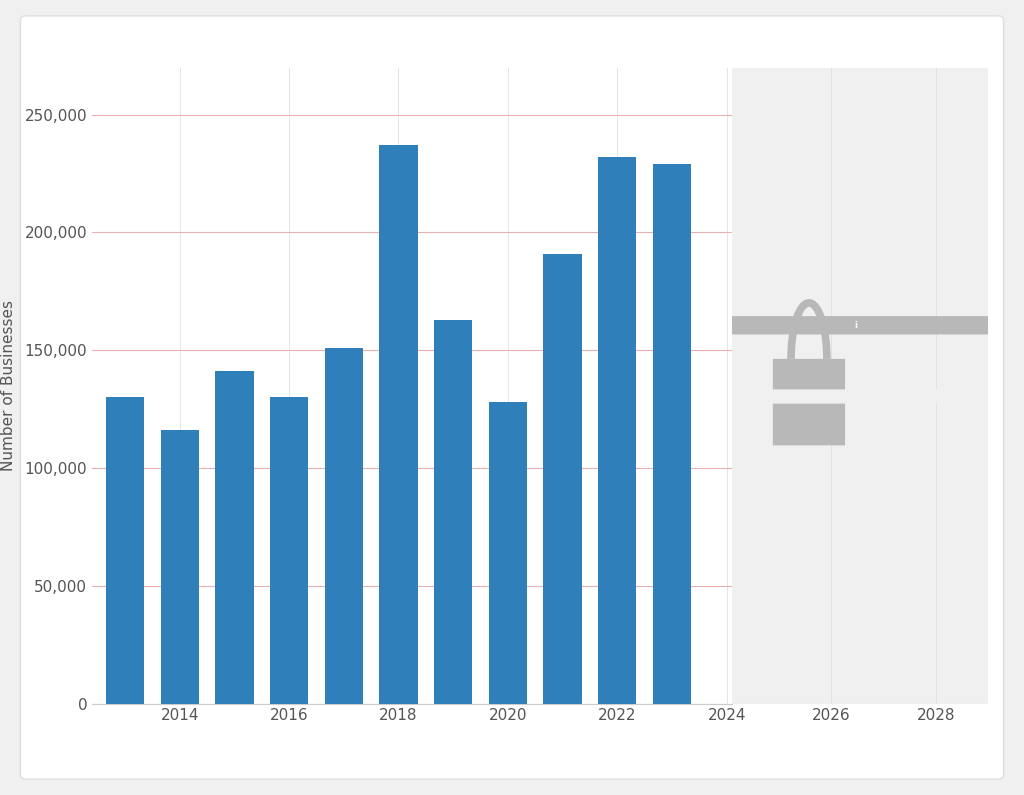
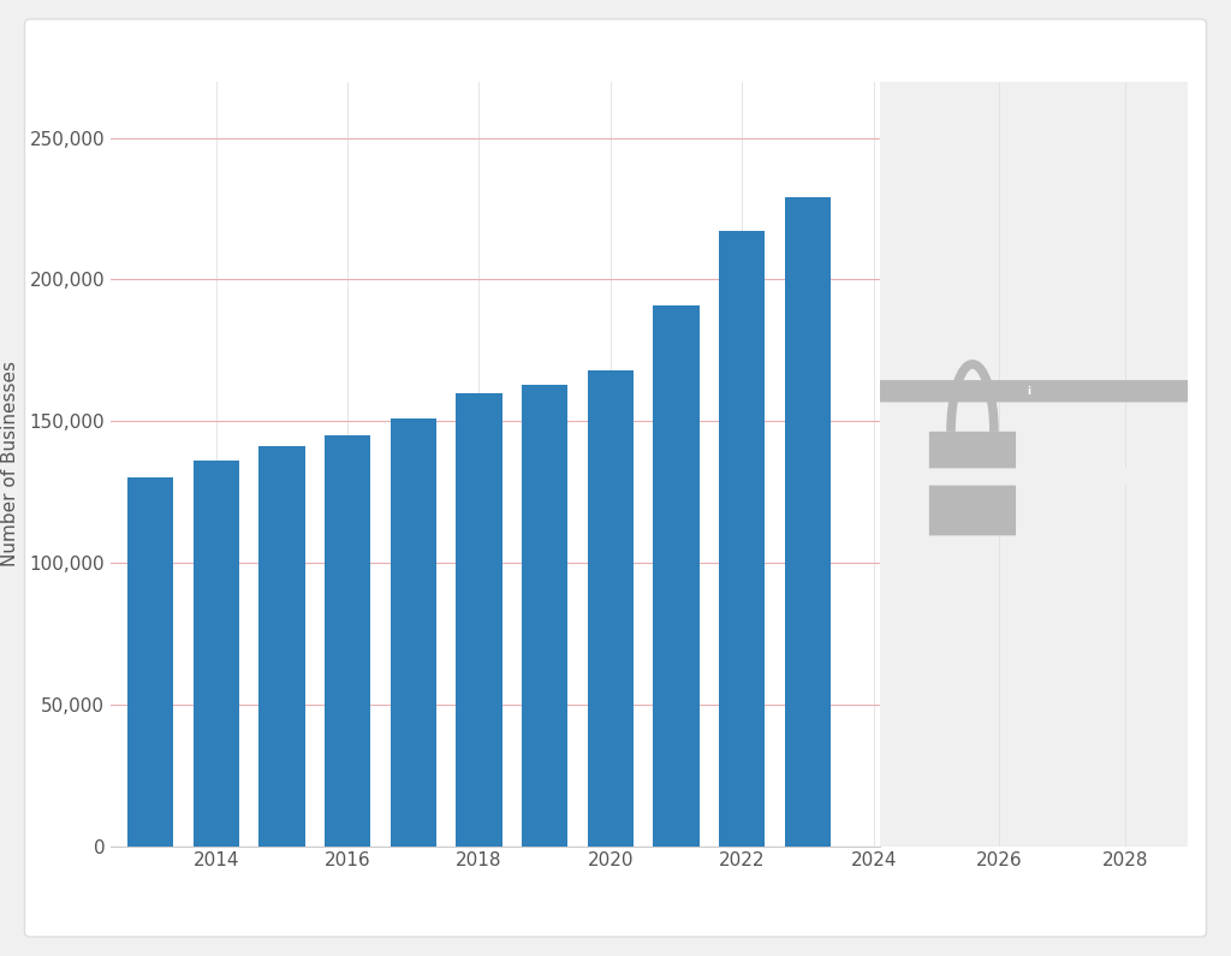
2014: 116,000 -> 136,000
2016: 130,000 -> 145,000
2018: 237,000 -> 160,000
2020: 128,000 -> 168,000
2022: 232,000 -> 217,000
